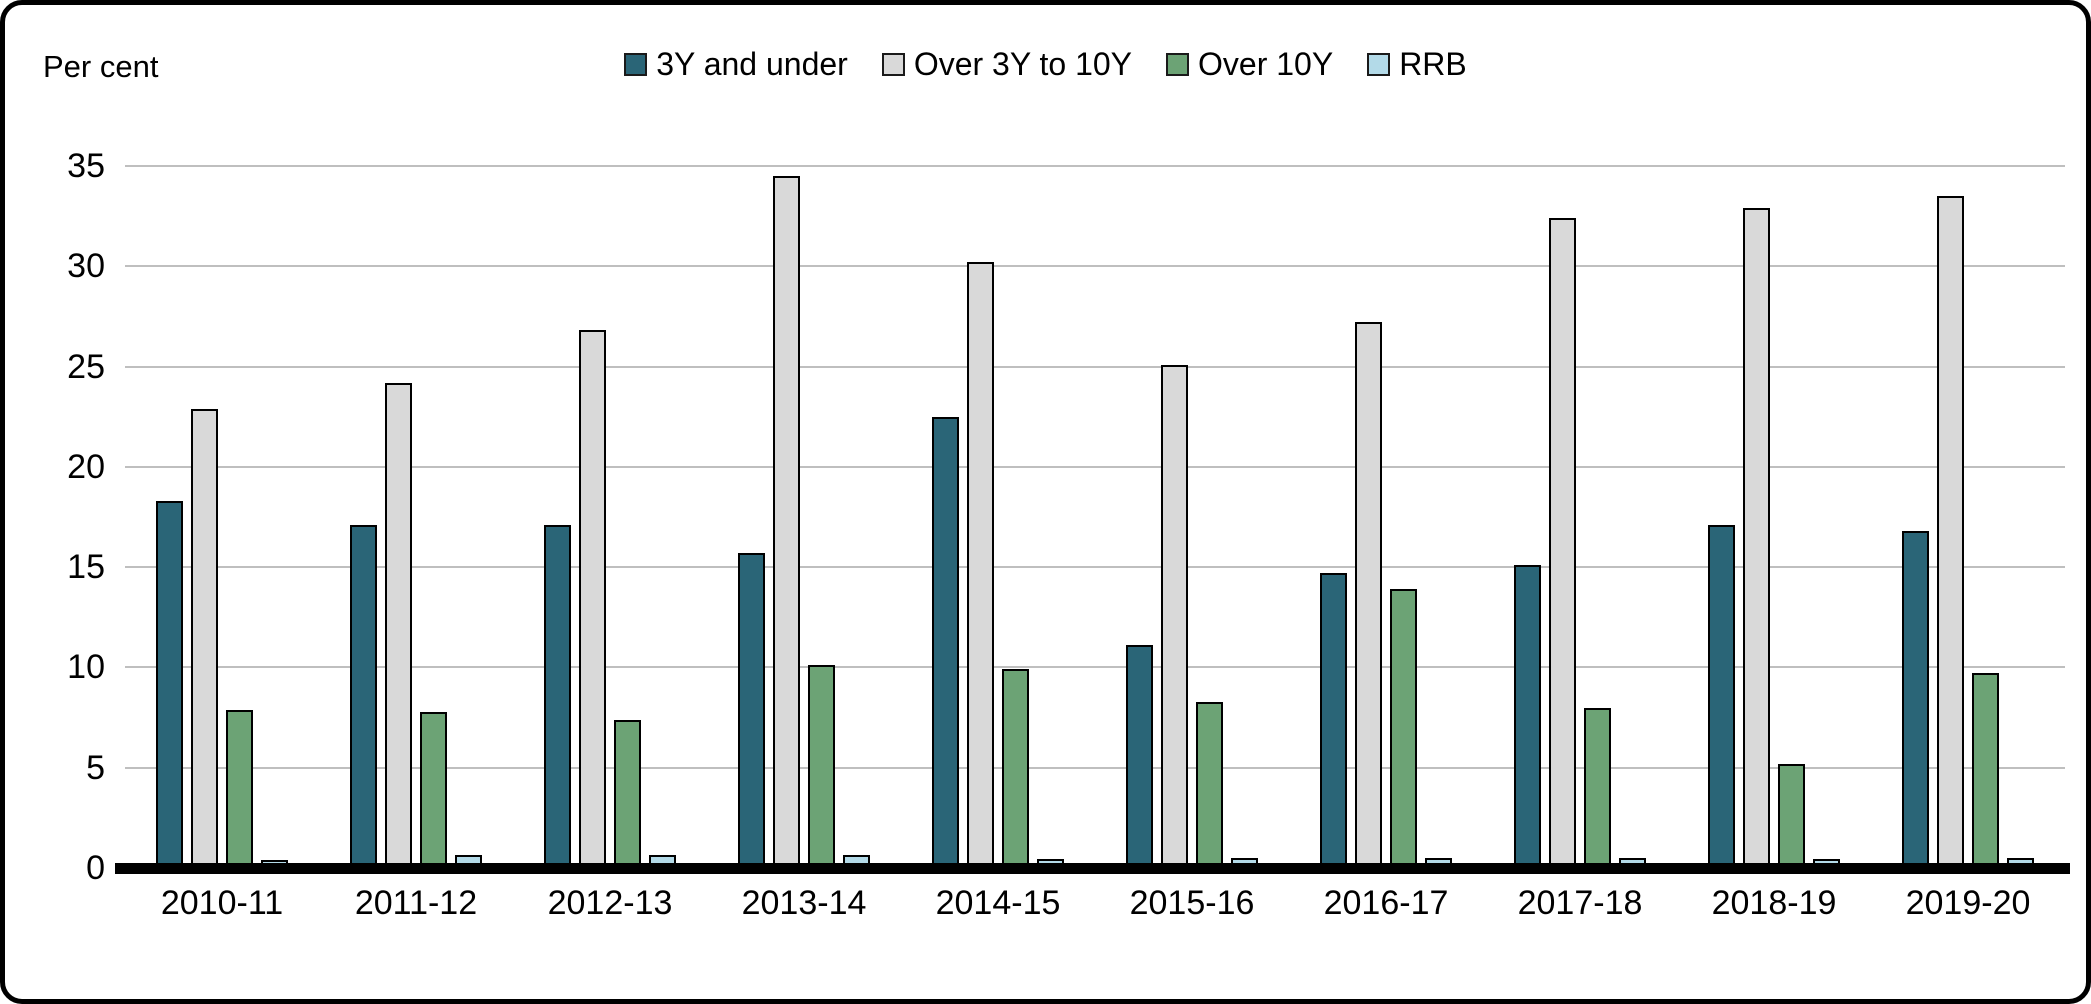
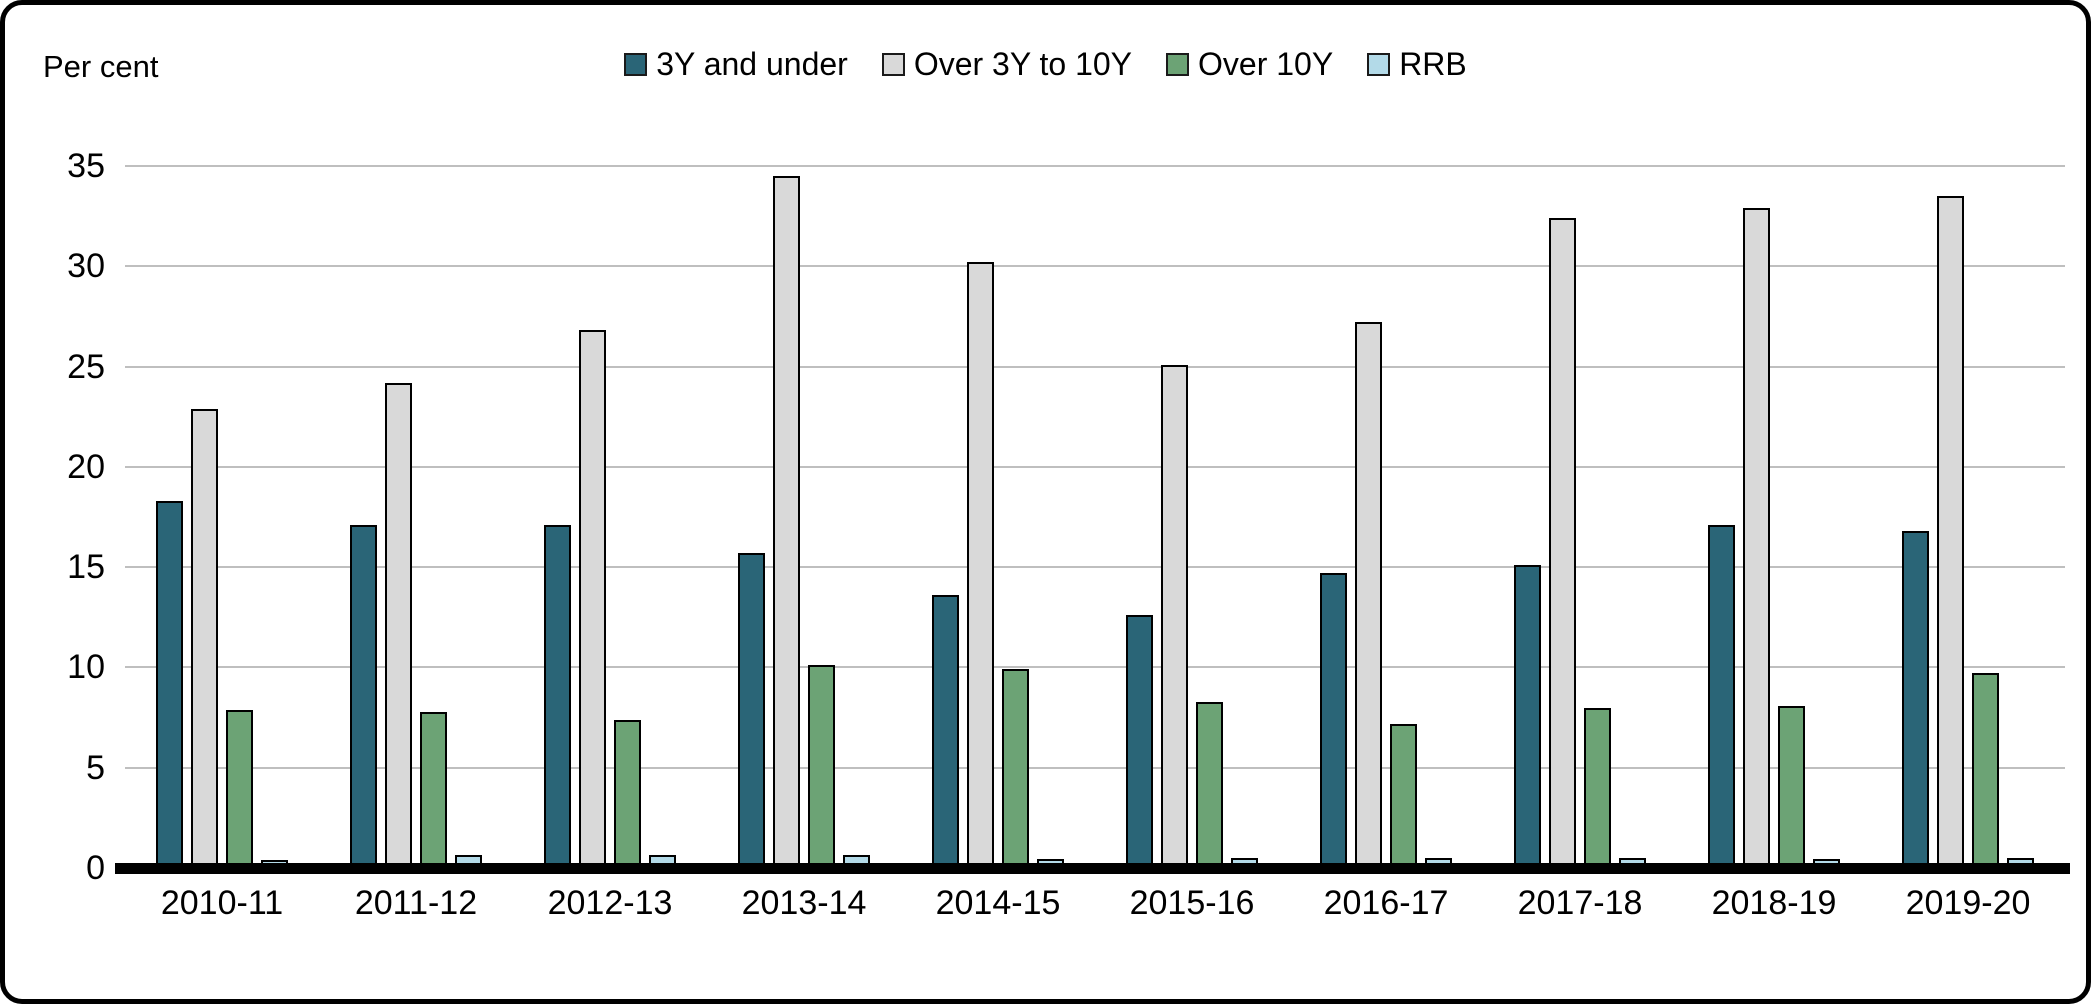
3Y and under/2014-15: 22.5 -> 13.6
3Y and under/2015-16: 11.1 -> 12.6
Over 10Y/2016-17: 13.9 -> 7.2
Over 10Y/2018-19: 5.2 -> 8.1
